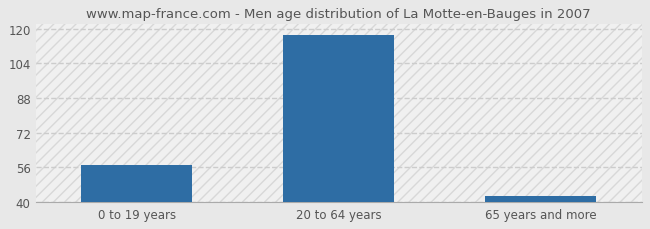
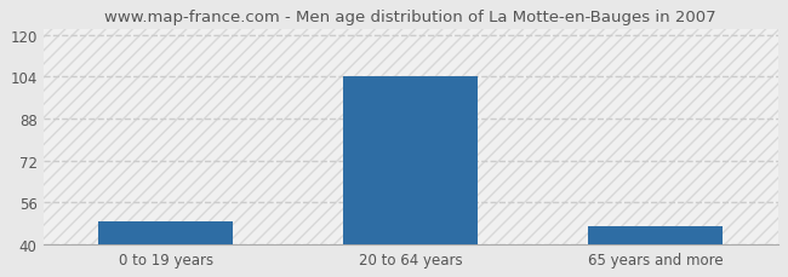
0 to 19 years: 57 -> 49
20 to 64 years: 117 -> 104
65 years and more: 43 -> 47
